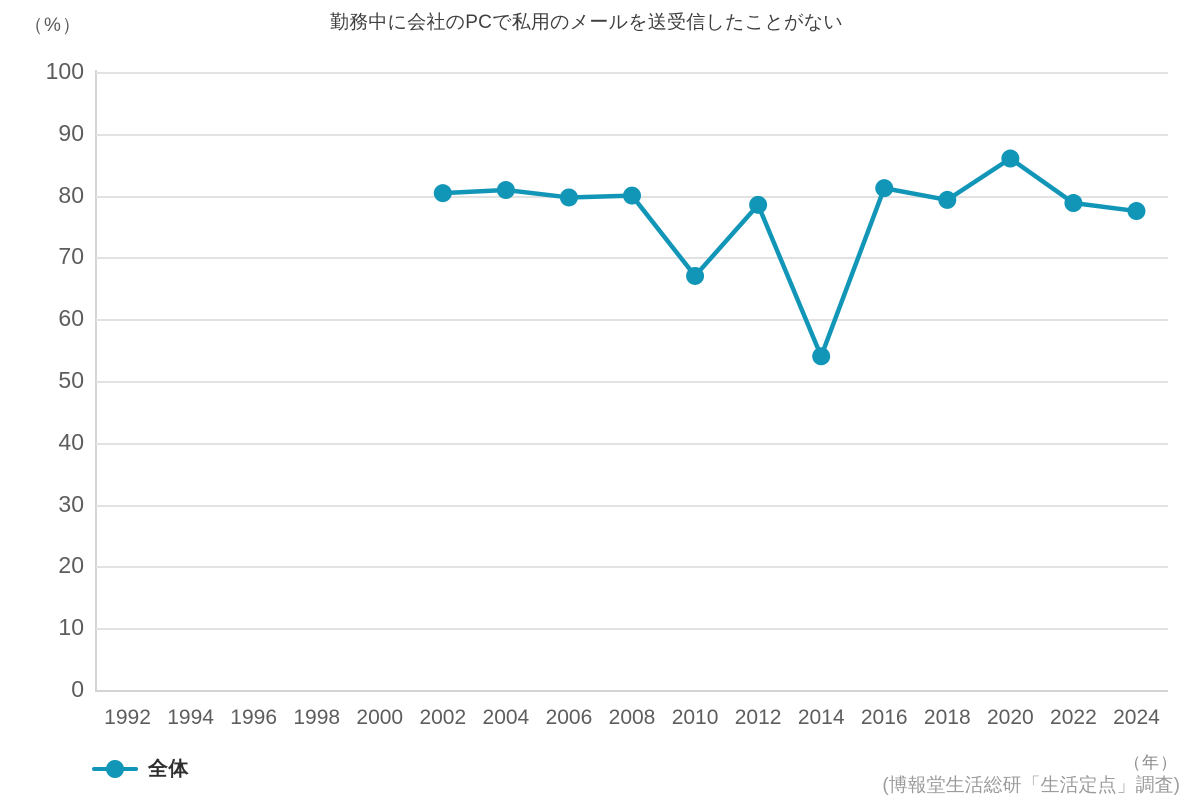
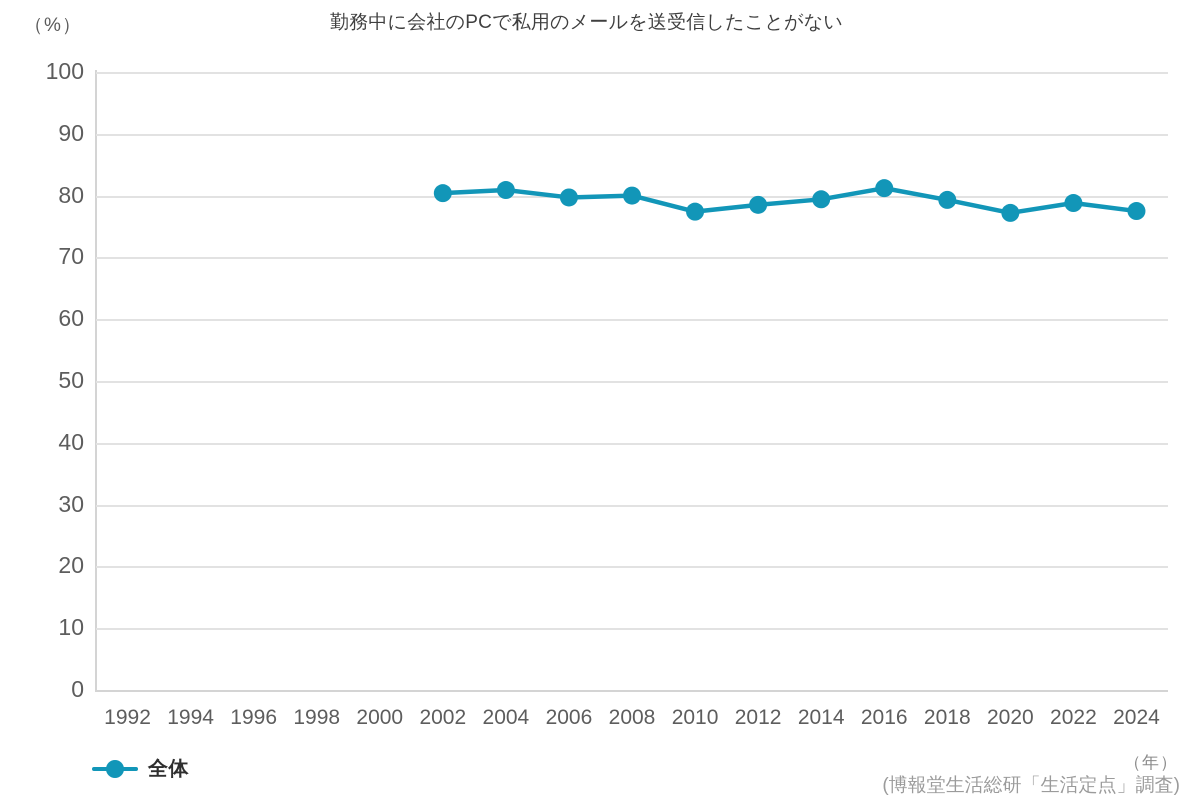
2010: 67 -> 77
2014: 54 -> 79
2020: 86 -> 77
